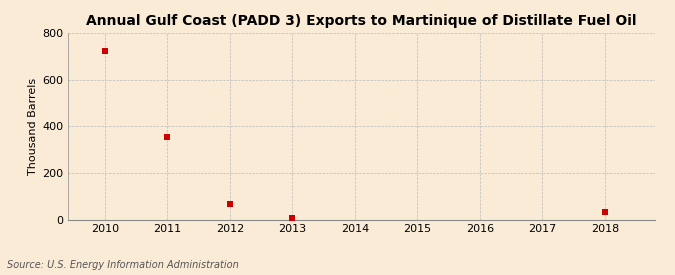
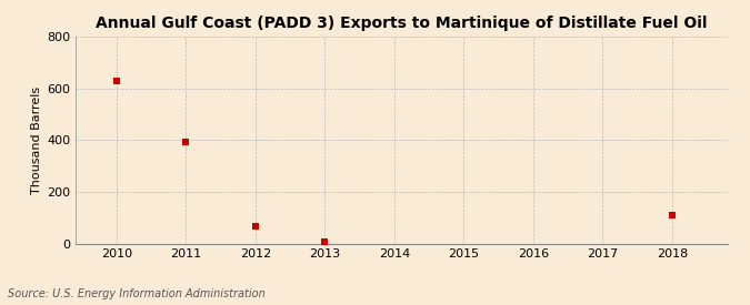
2010: 725 -> 630
2011: 355 -> 395
2018: 35 -> 110
